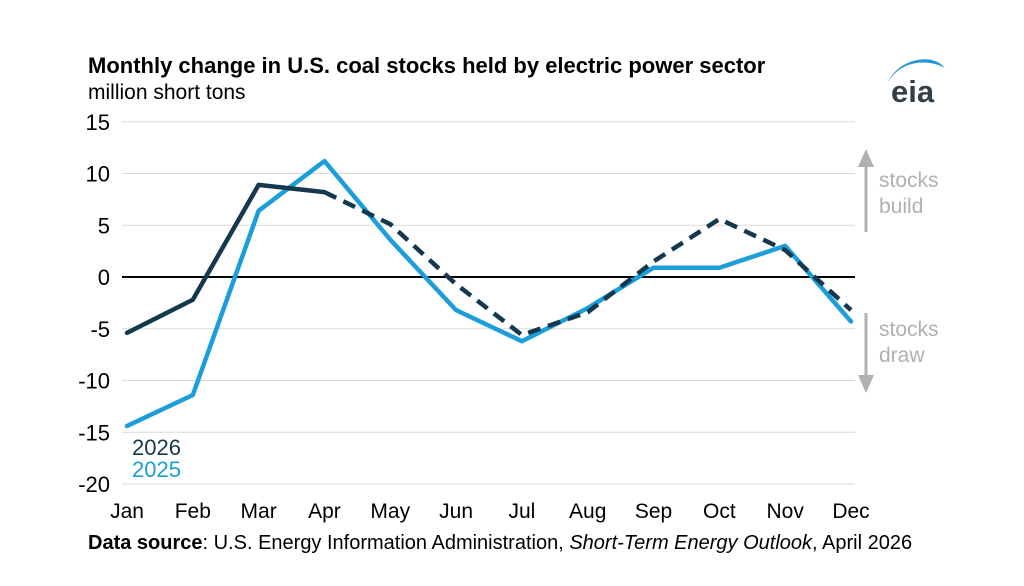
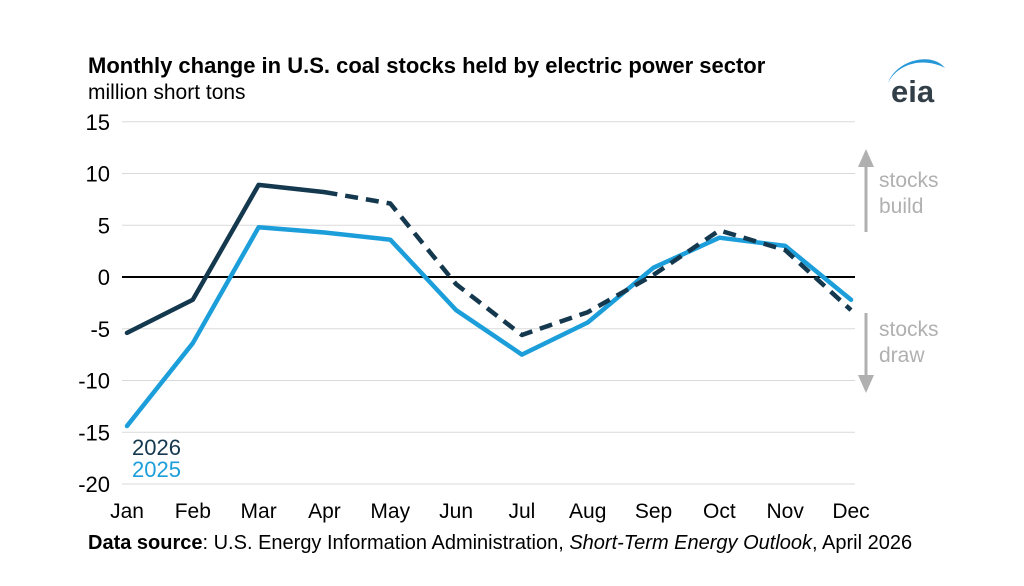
2025/Feb: -11.4 -> -6.4
2025/Mar: 6.4 -> 4.8
2025/Apr: 11.2 -> 4.3
2026/May: 5.1 -> 7.1
2025/Jul: -6.2 -> -7.5
2025/Aug: -3.0 -> -4.4
2026/Sep: 1.5 -> 0.2
2026/Oct: 5.6 -> 4.5
2025/Oct: 0.9 -> 3.8
2025/Dec: -4.3 -> -2.2
